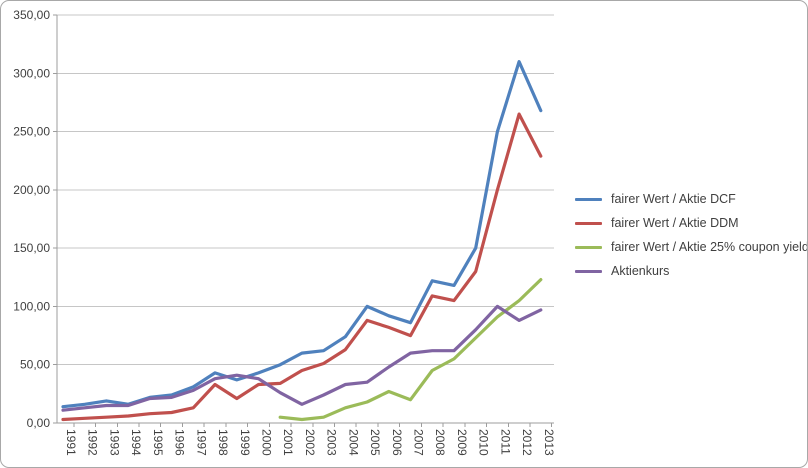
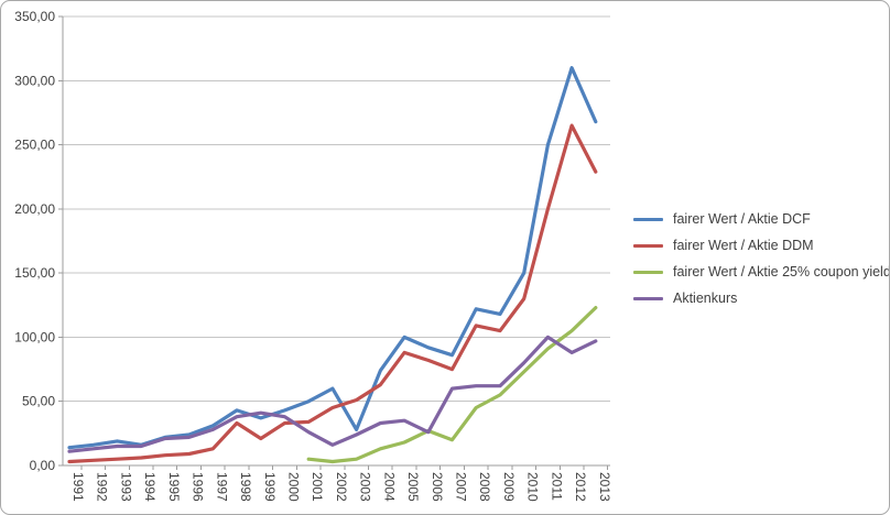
fairer Wert / Aktie DCF/2003: 62 -> 28
Aktienkurs/2006: 48 -> 26
